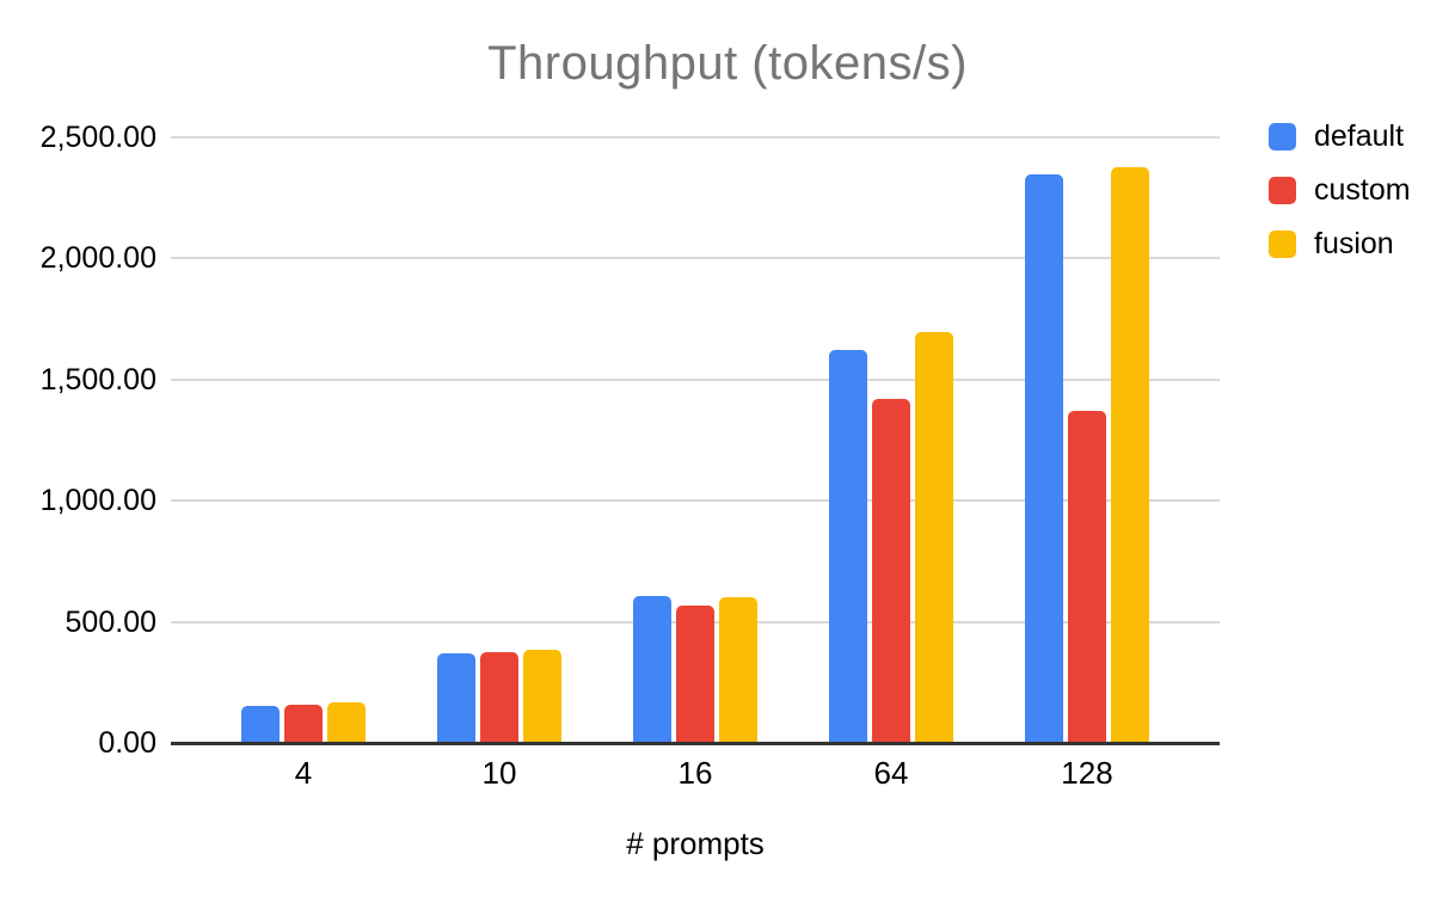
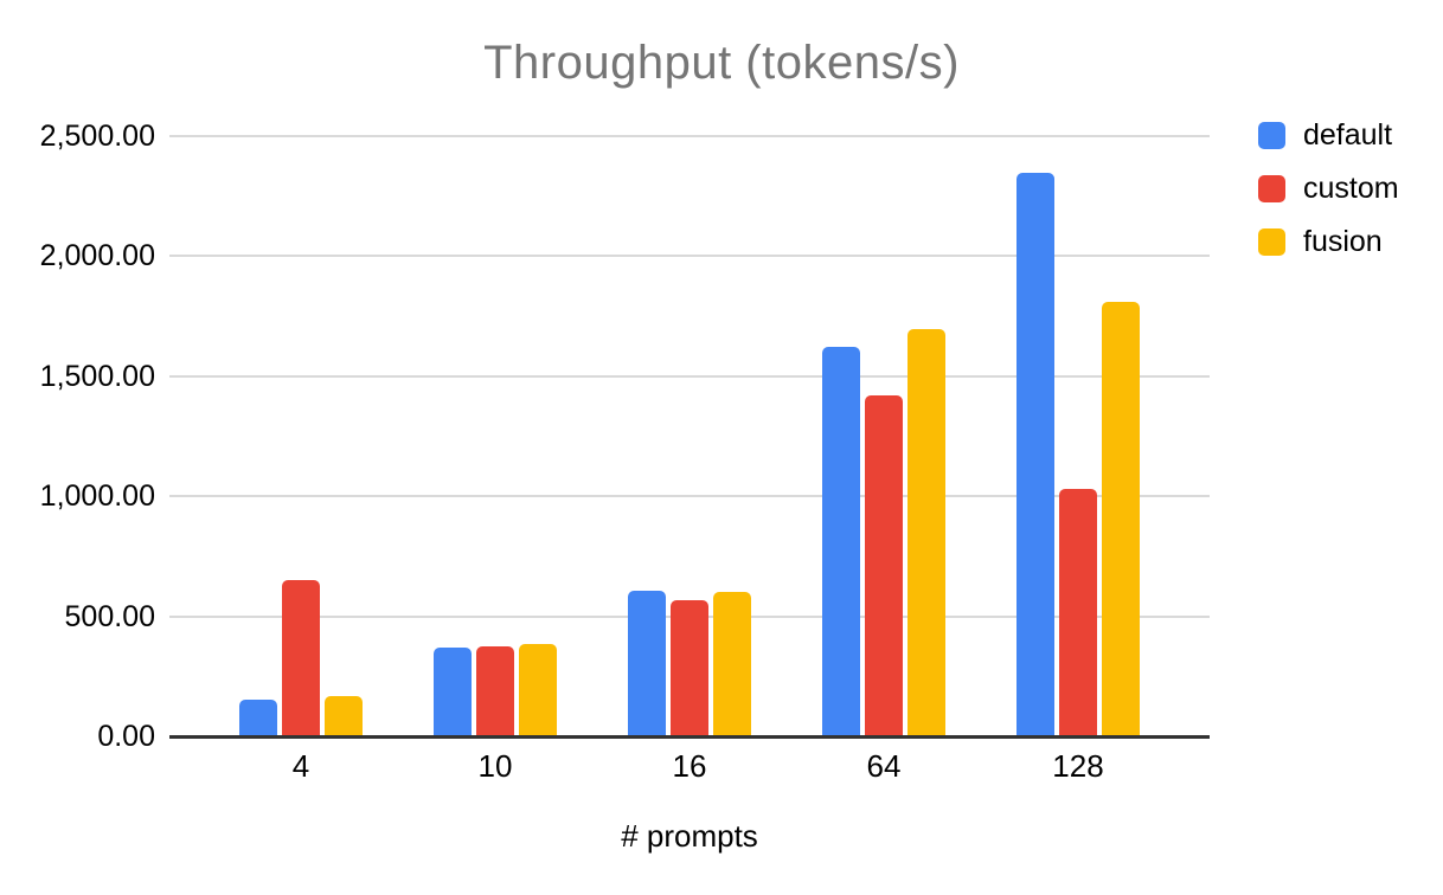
custom/4: 160 -> 650
custom/128: 1370 -> 1030
fusion/128: 2380 -> 1810
